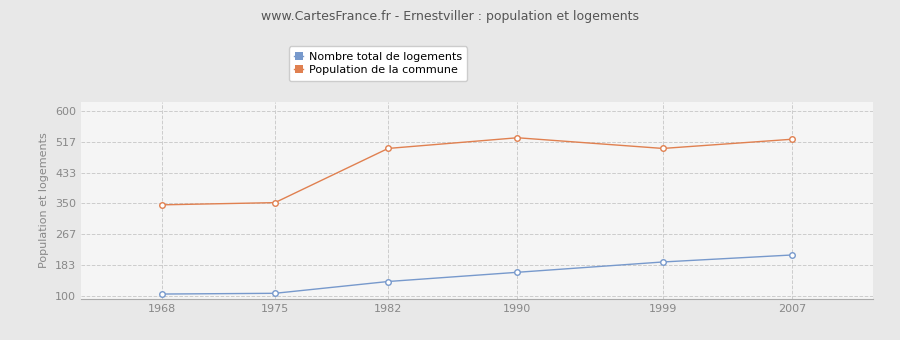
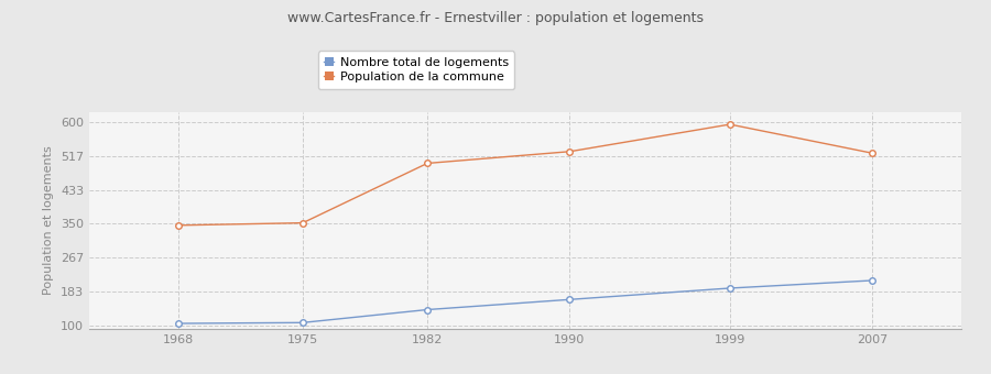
Population de la commune/1999: 499 -> 595
